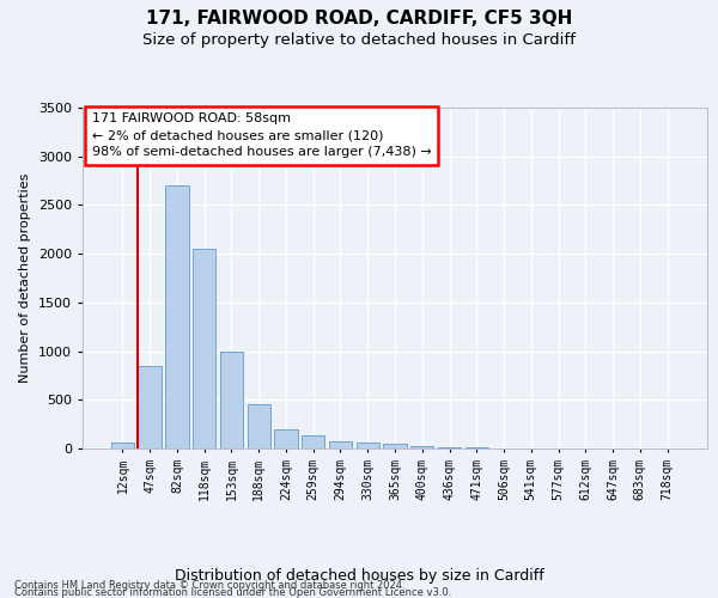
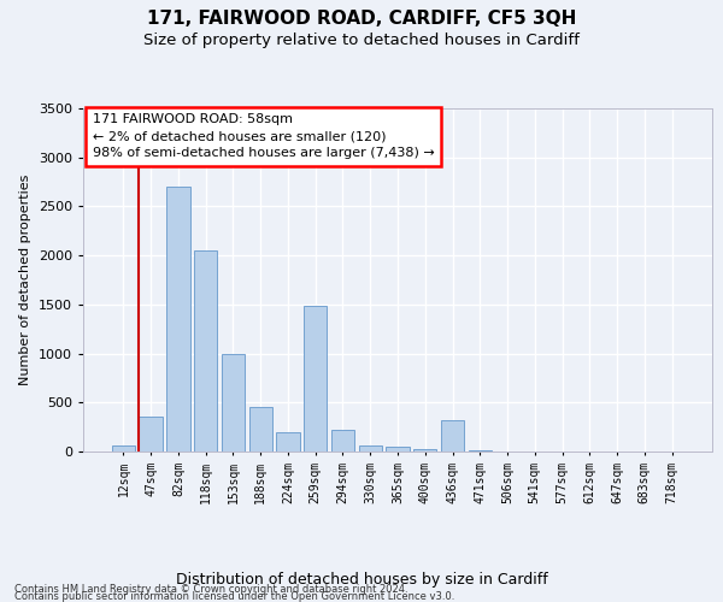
47sqm: 850 -> 360
259sqm: 130 -> 1480
294sqm: 70 -> 220
436sqm: 20 -> 320
